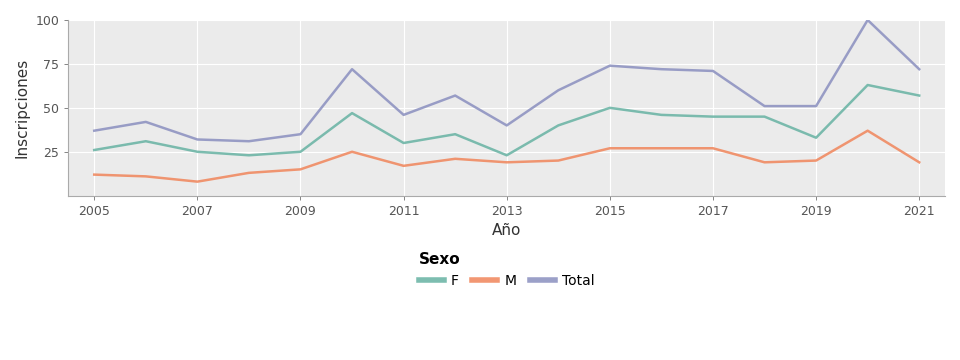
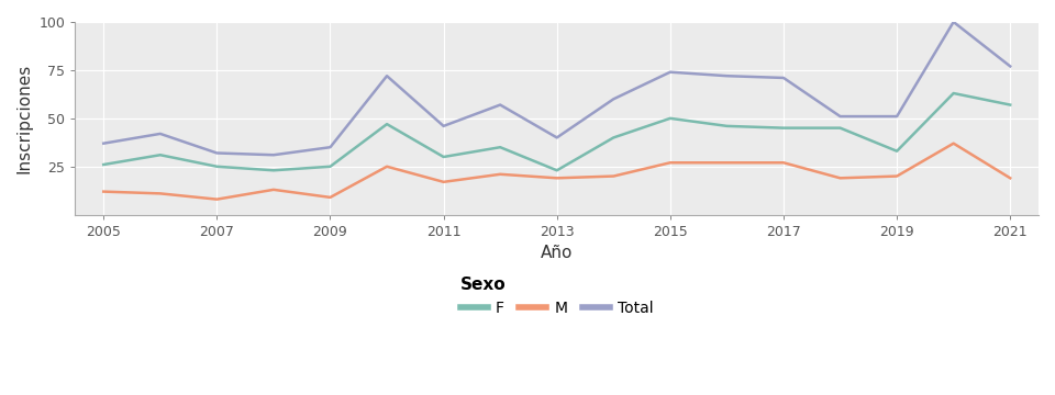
M/2009: 15 -> 9
Total/2021: 72 -> 77
